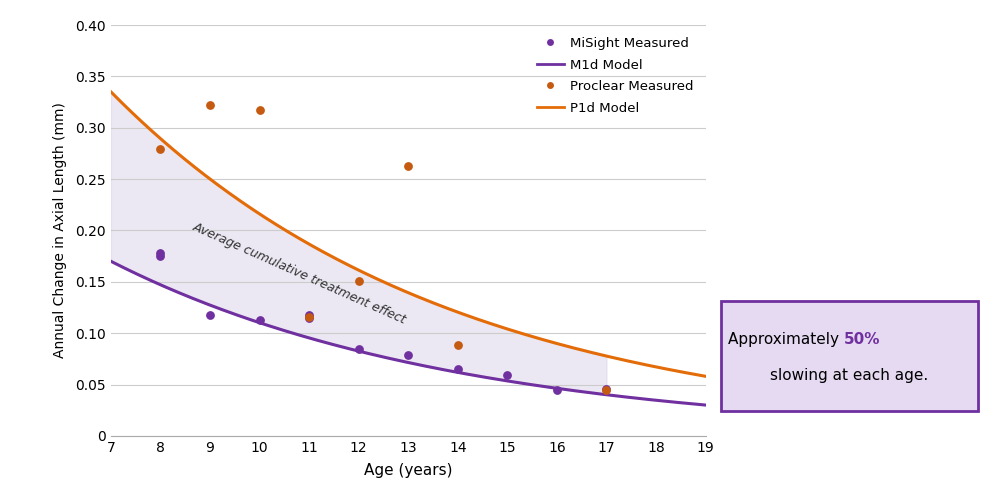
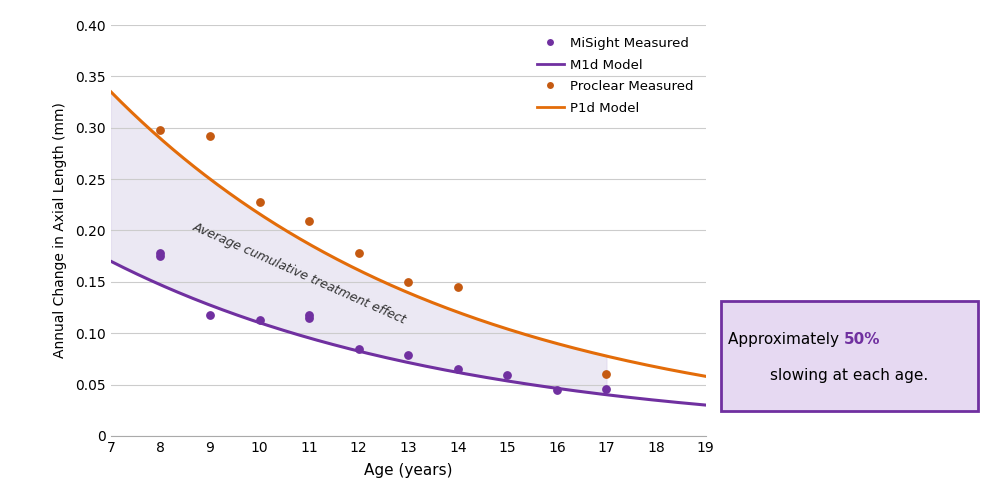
Proclear Measured/8: 0.279 -> 0.298
Proclear Measured/9: 0.322 -> 0.292
Proclear Measured/10: 0.317 -> 0.228
Proclear Measured/11: 0.116 -> 0.209
Proclear Measured/12: 0.151 -> 0.178
Proclear Measured/13: 0.263 -> 0.150
Proclear Measured/14: 0.088 -> 0.145
Proclear Measured/17: 0.045 -> 0.060
